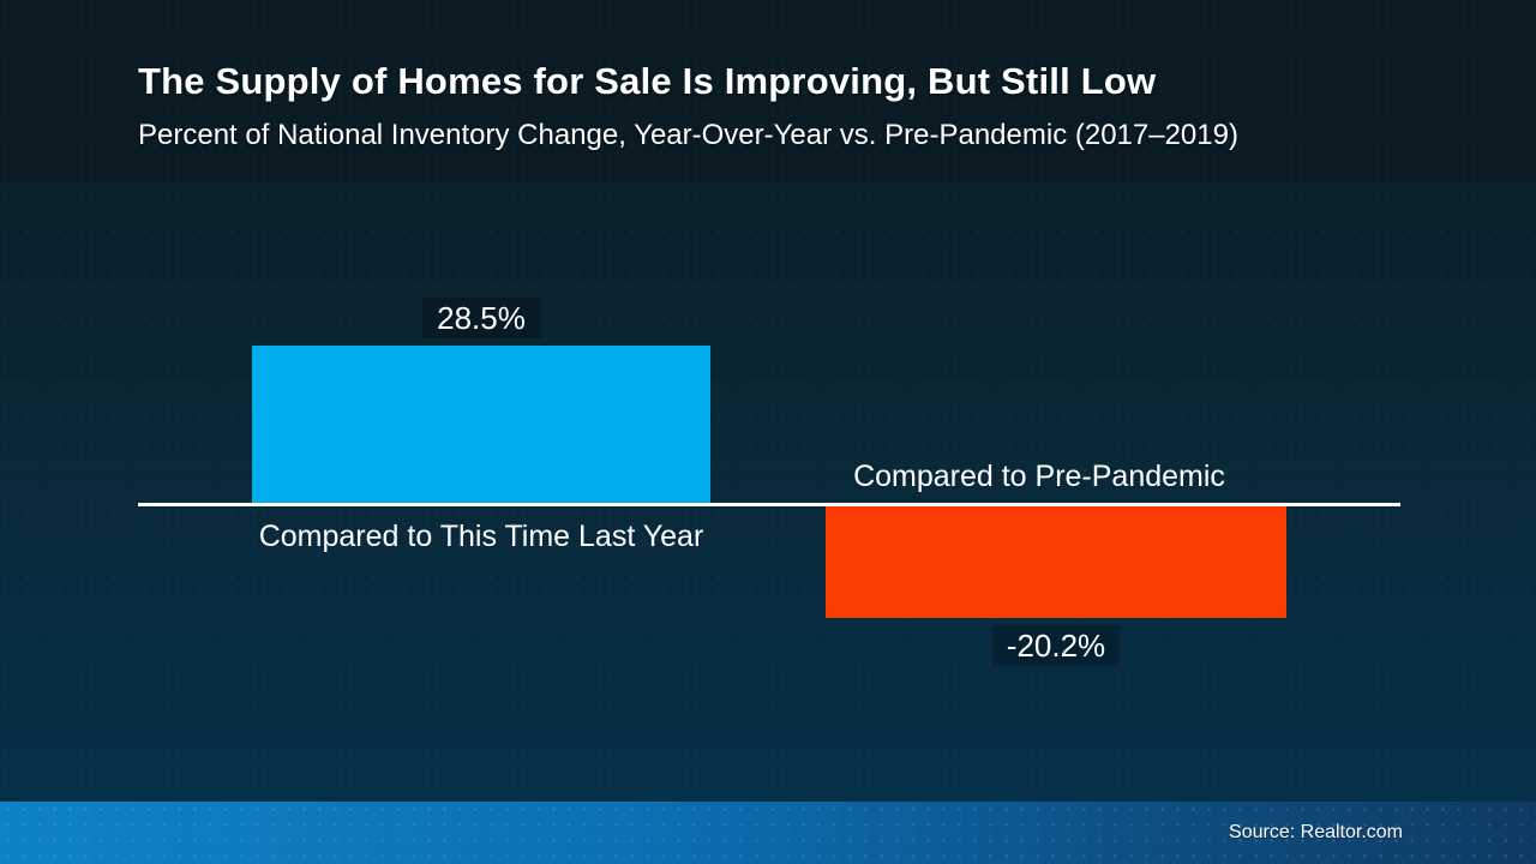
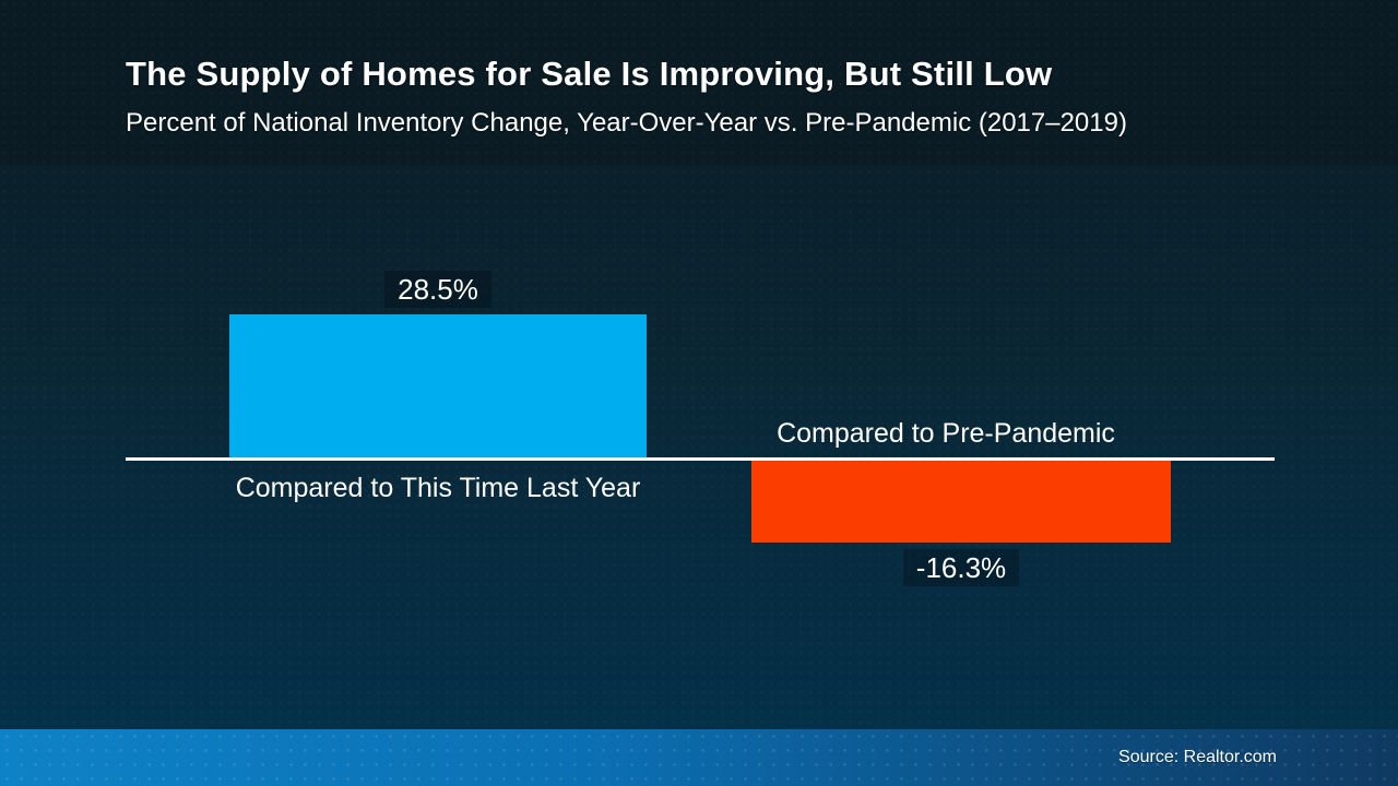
Compared to Pre-Pandemic: -20.2% -> -16.3%
